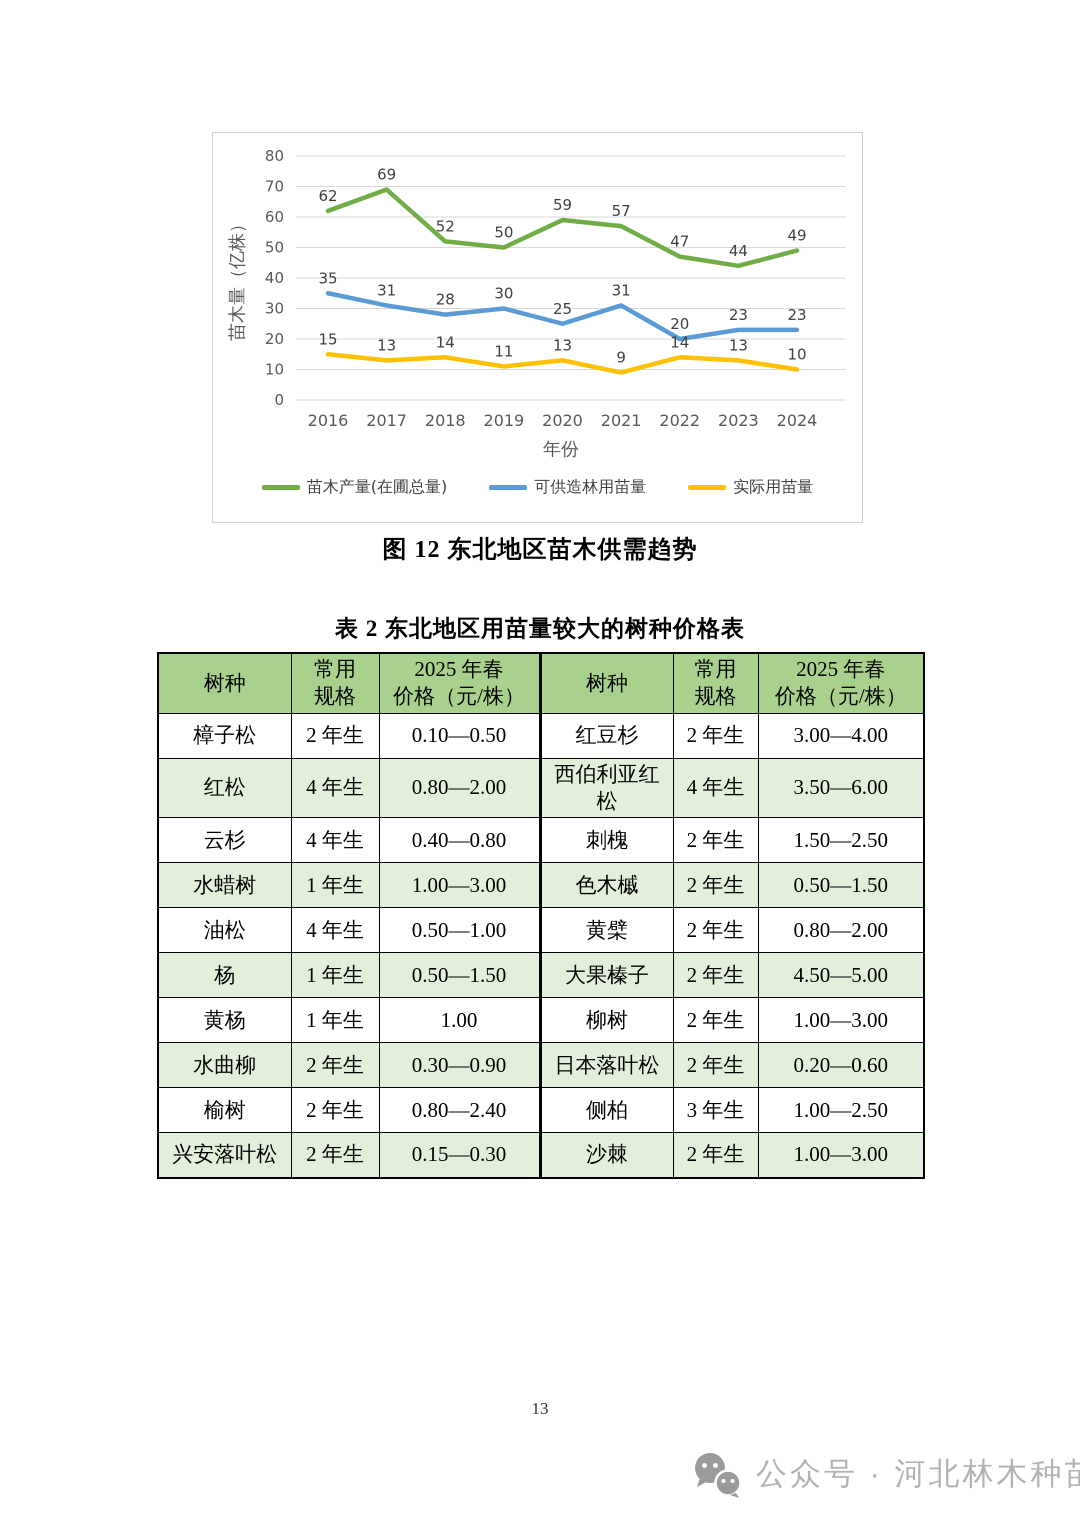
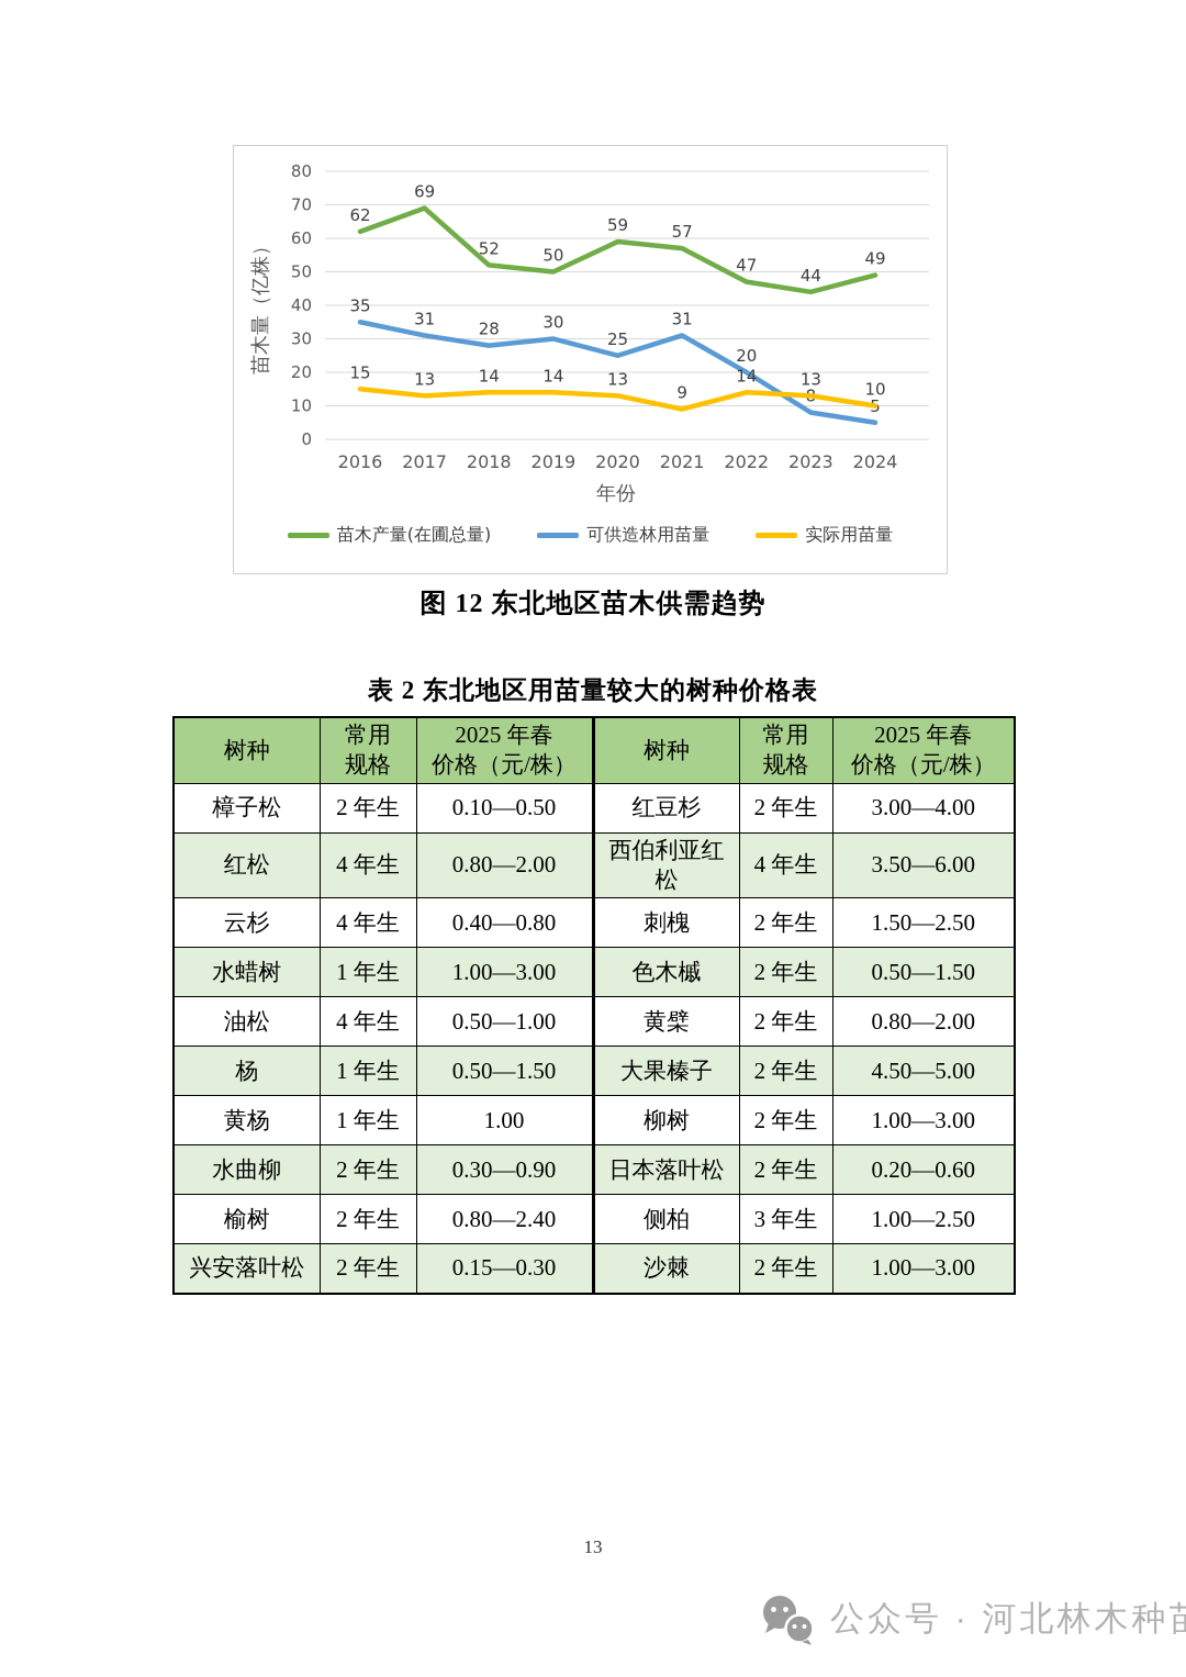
实际用苗量/2019: 11 -> 14
可供造林用苗量/2023: 23 -> 8
可供造林用苗量/2024: 23 -> 5
